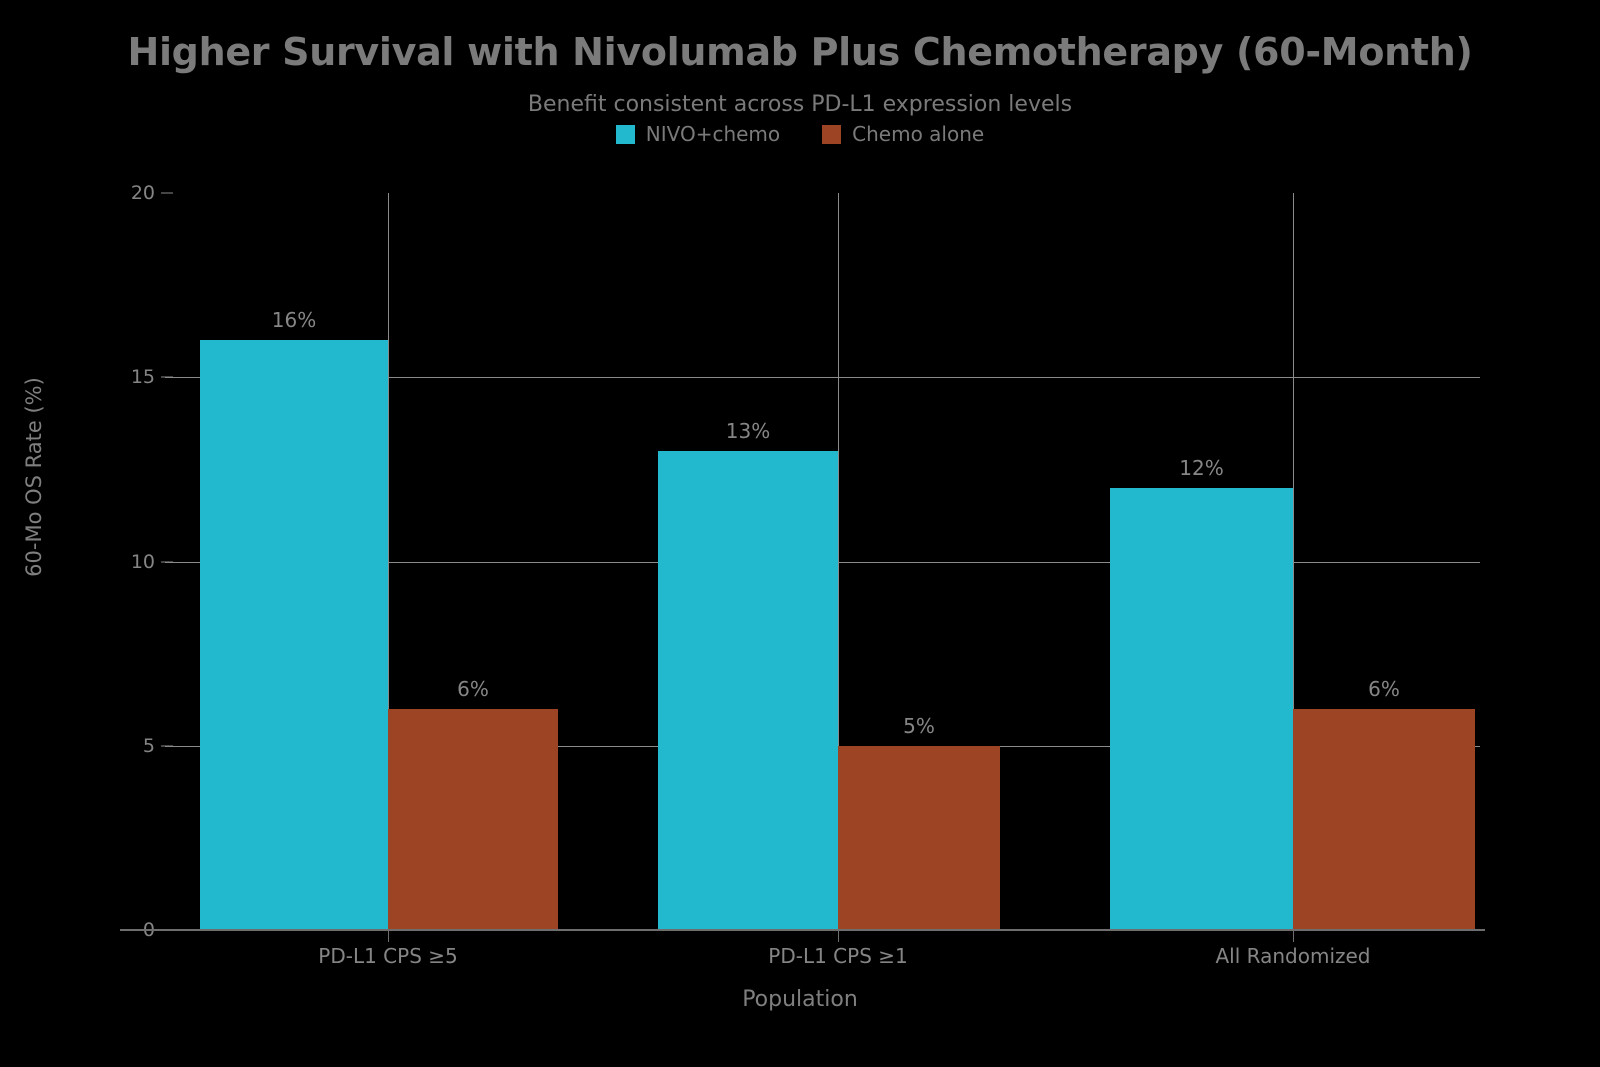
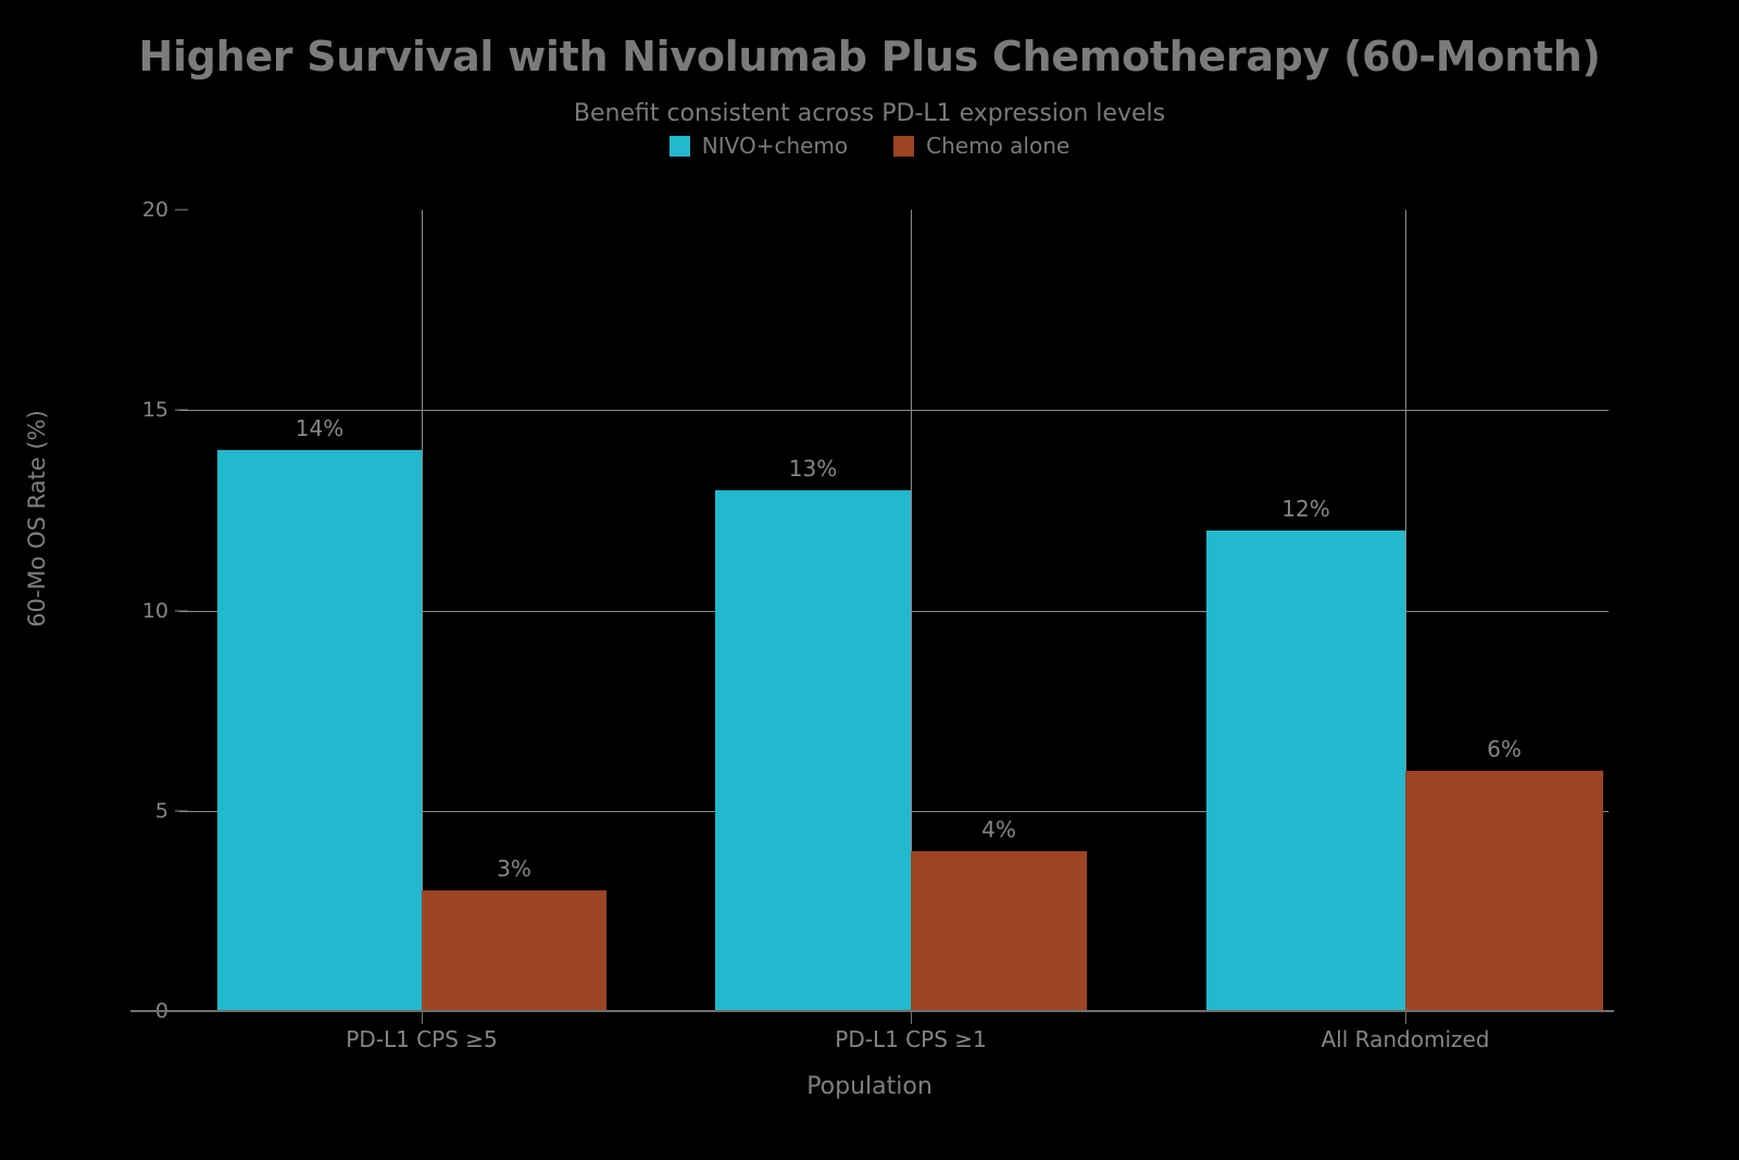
NIVO+chemo/PD-L1 CPS ≥5: 16% -> 14%
Chemo alone/PD-L1 CPS ≥5: 6% -> 3%
Chemo alone/PD-L1 CPS ≥1: 5% -> 4%
